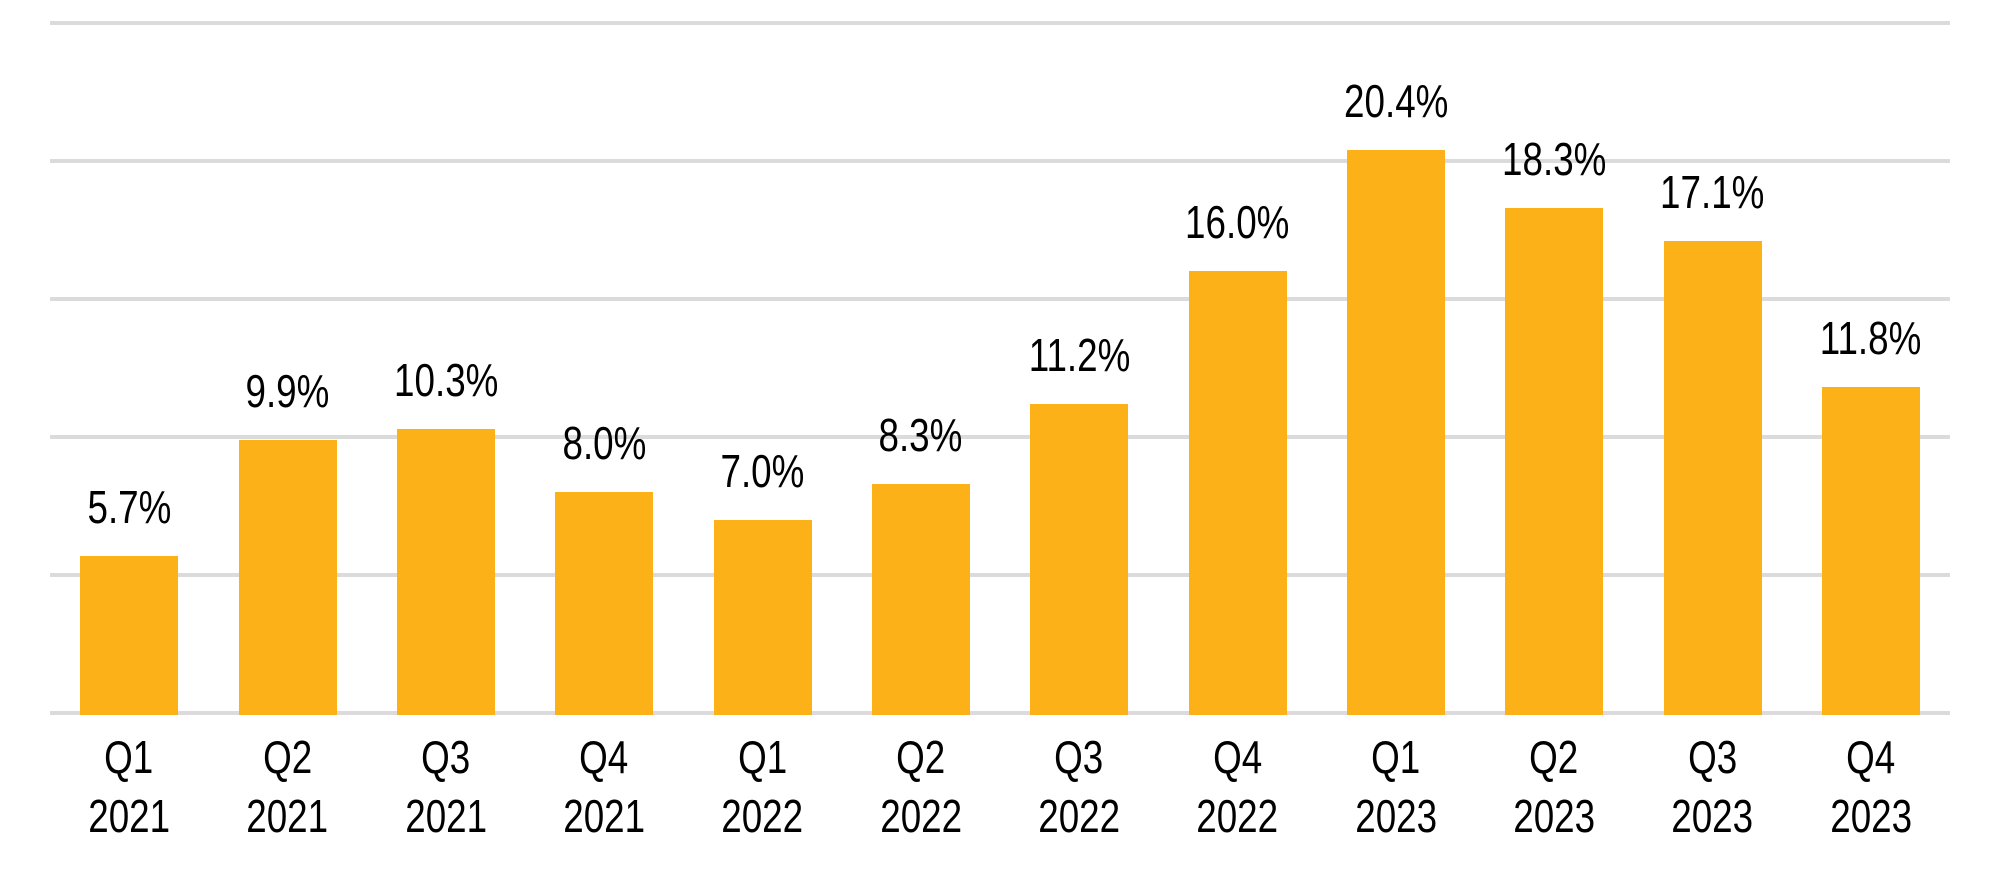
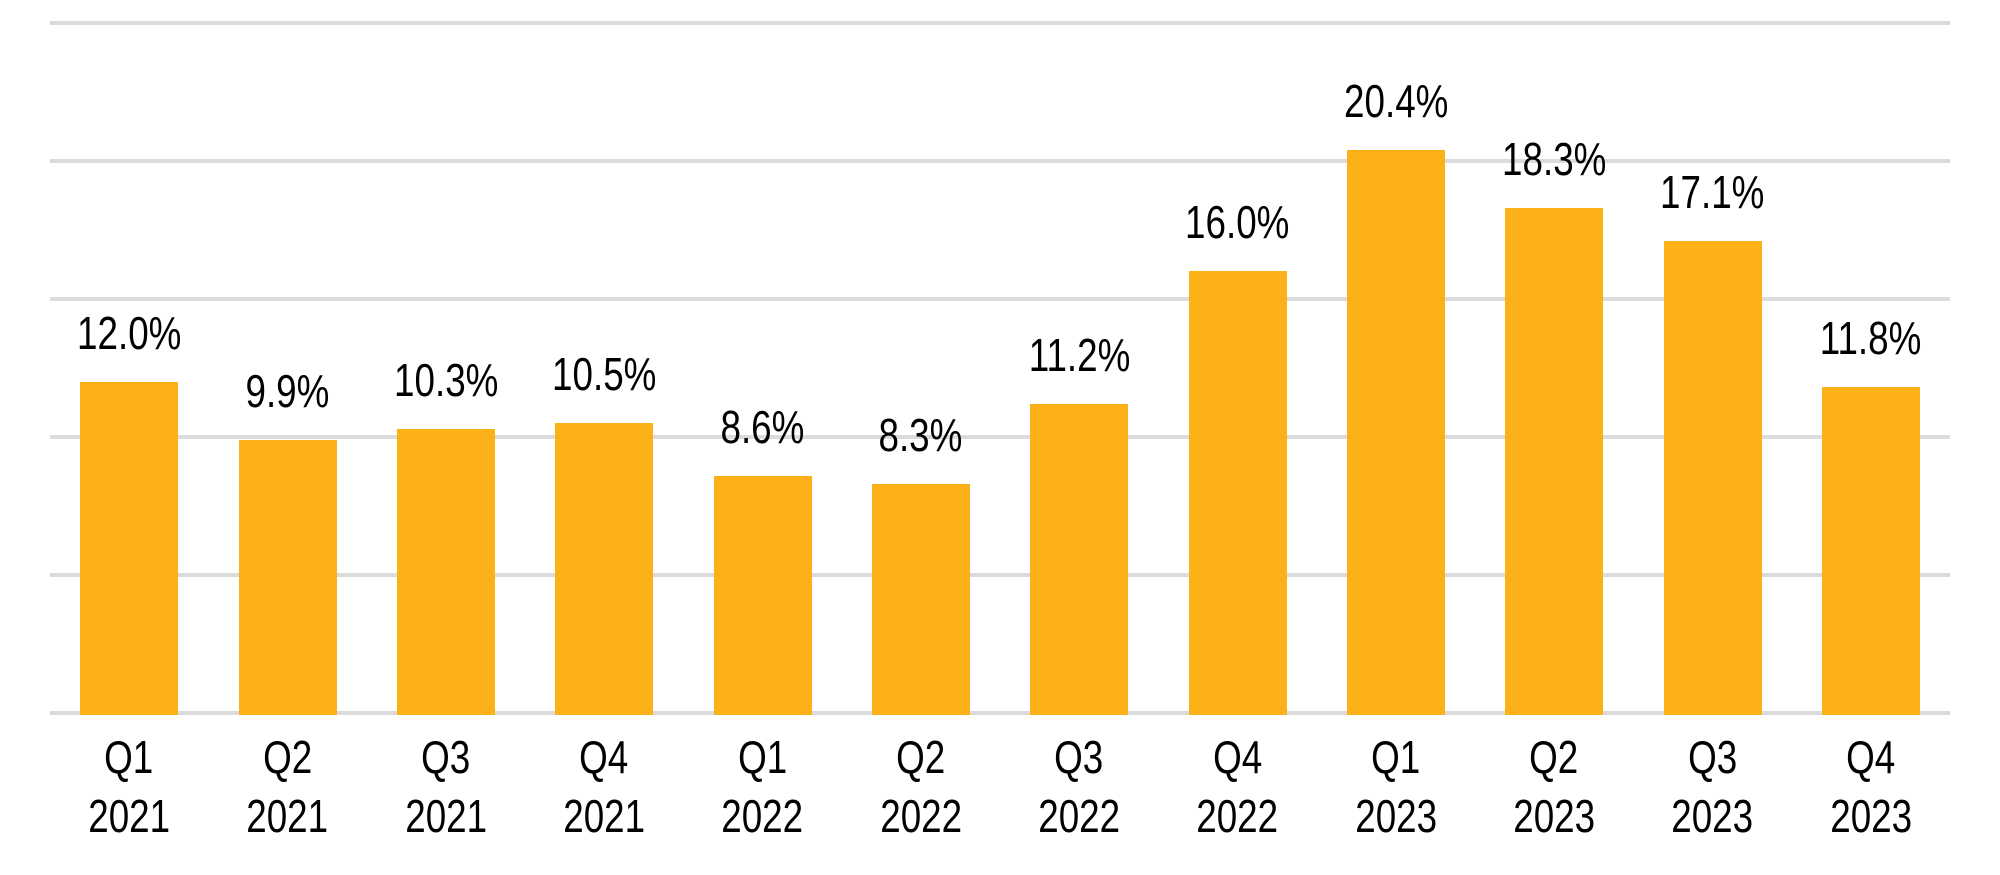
Q1 2021: 5.7% -> 12.0%
Q4 2021: 8.0% -> 10.5%
Q1 2022: 7.0% -> 8.6%
